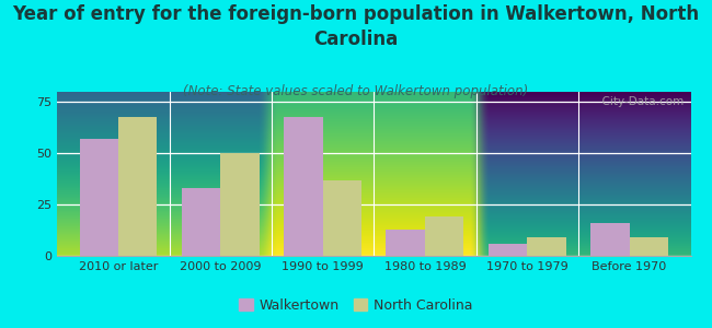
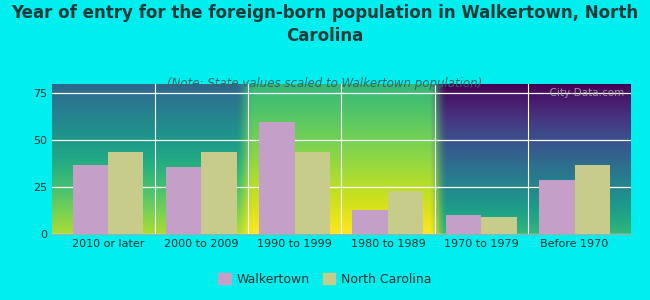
Walkertown/2010 or later: 57 -> 37
North Carolina/2010 or later: 68 -> 44
Walkertown/2000 to 2009: 33 -> 36
North Carolina/2000 to 2009: 50 -> 44
Walkertown/1990 to 1999: 68 -> 60
North Carolina/1990 to 1999: 37 -> 44
North Carolina/1980 to 1989: 19 -> 23
Walkertown/1970 to 1979: 6 -> 10
Walkertown/Before 1970: 16 -> 29
North Carolina/Before 1970: 9 -> 37
